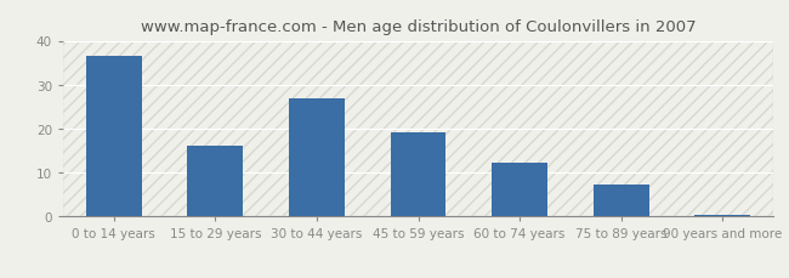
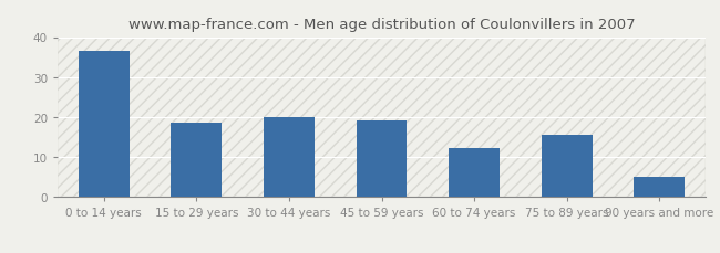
15 to 29 years: 16.2 -> 18.5
30 to 44 years: 27.0 -> 20.0
75 to 89 years: 7.2 -> 15.5
90 years and more: 0.4 -> 5.0
